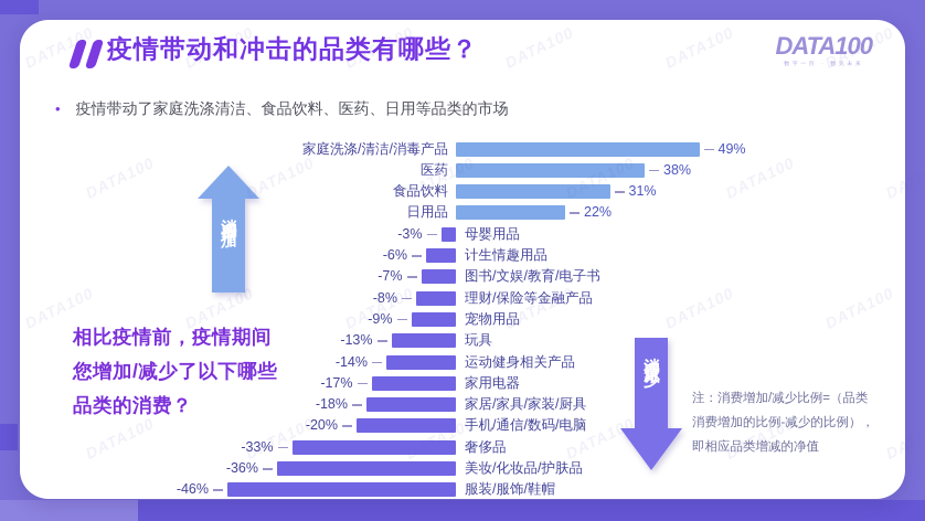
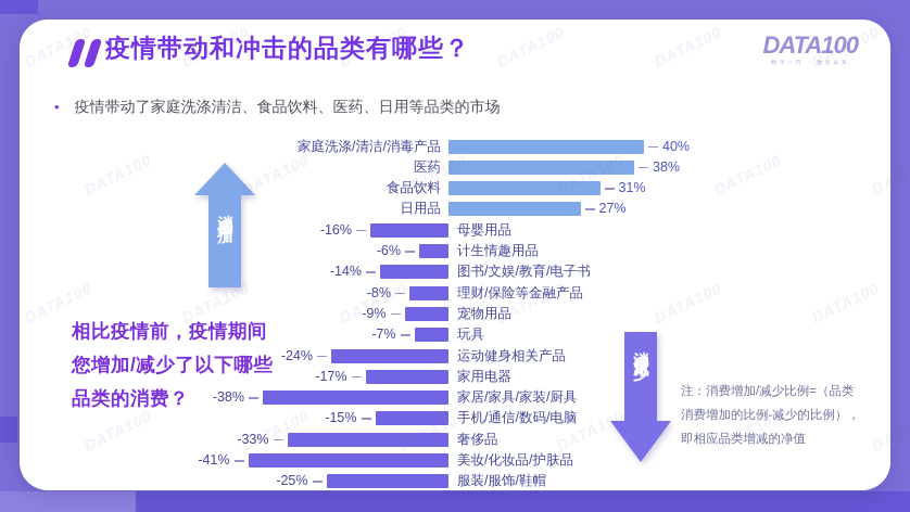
家庭洗涤/清洁/消毒产品: 49% -> 40%
日用品: 22% -> 27%
母婴用品: -3% -> -16%
图书/文娱/教育/电子书: -7% -> -14%
玩具: -13% -> -7%
运动健身相关产品: -14% -> -24%
家居/家具/家装/厨具: -18% -> -38%
手机/通信/数码/电脑: -20% -> -15%
美妆/化妆品/护肤品: -36% -> -41%
服装/服饰/鞋帽: -46% -> -25%
